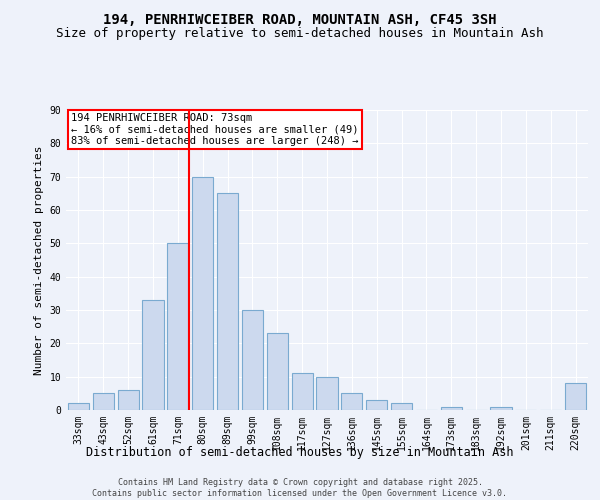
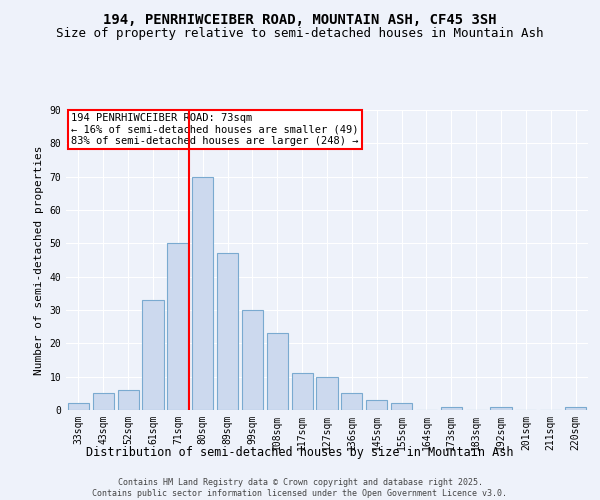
89sqm: 65 -> 47
220sqm: 8 -> 1
